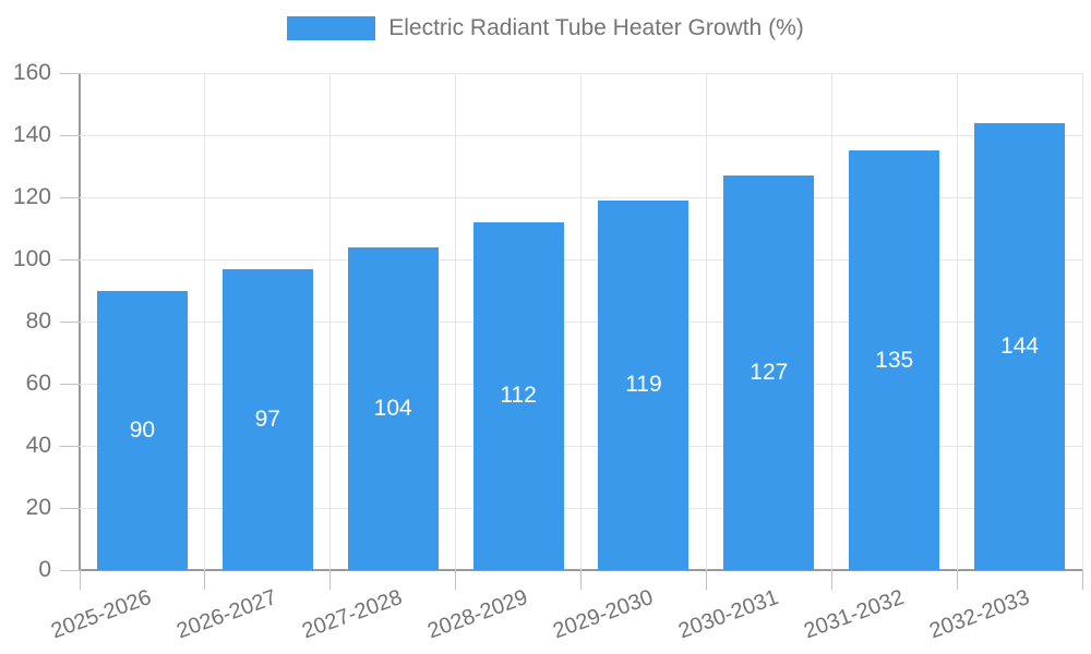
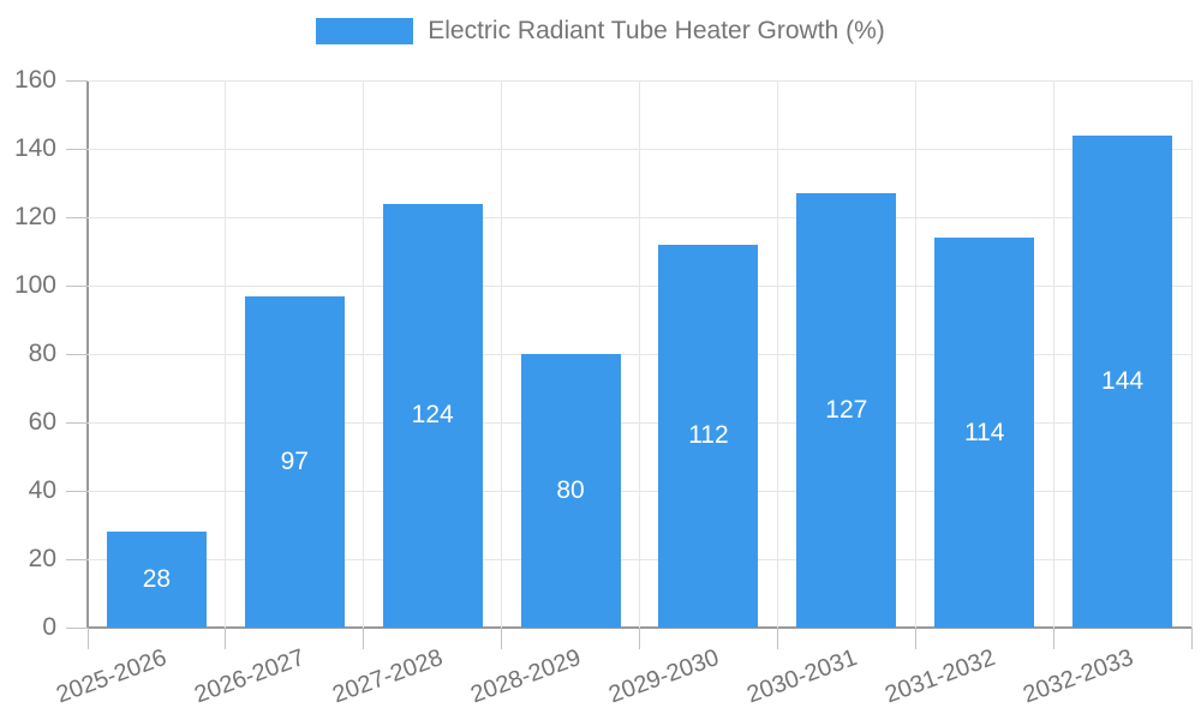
2025-2026: 90 -> 28
2027-2028: 104 -> 124
2028-2029: 112 -> 80
2029-2030: 119 -> 112
2031-2032: 135 -> 114
